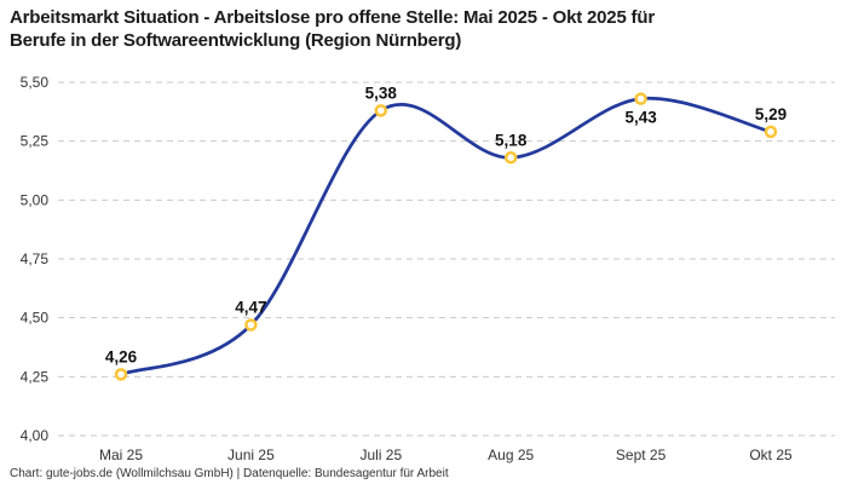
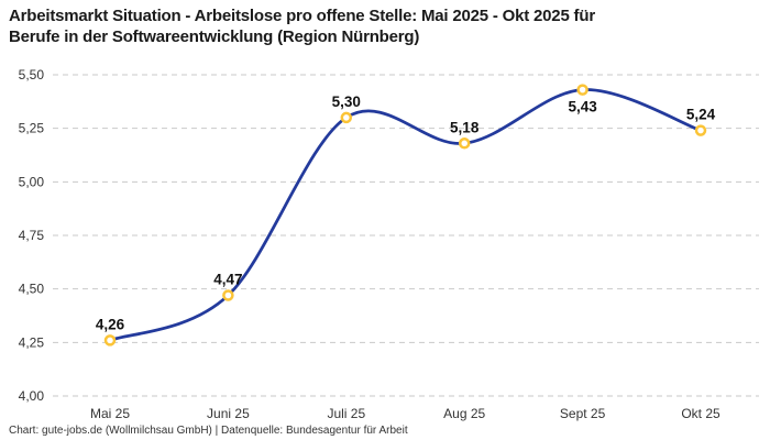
Juli 25: 5,38 -> 5,30
Okt 25: 5,29 -> 5,24
